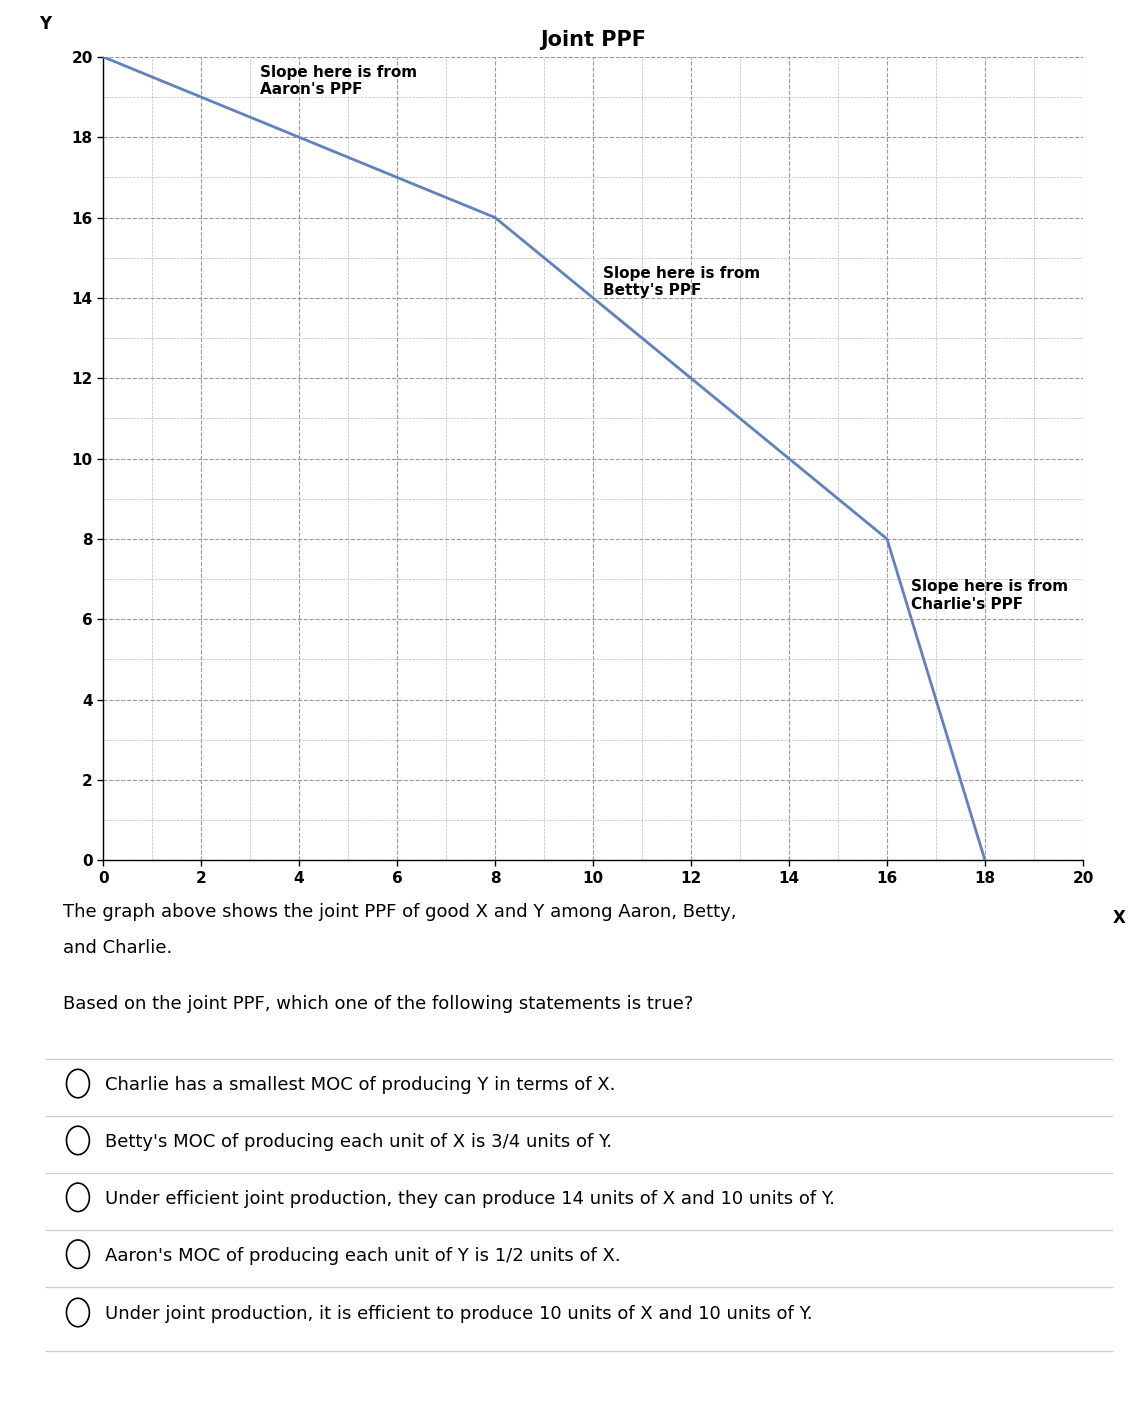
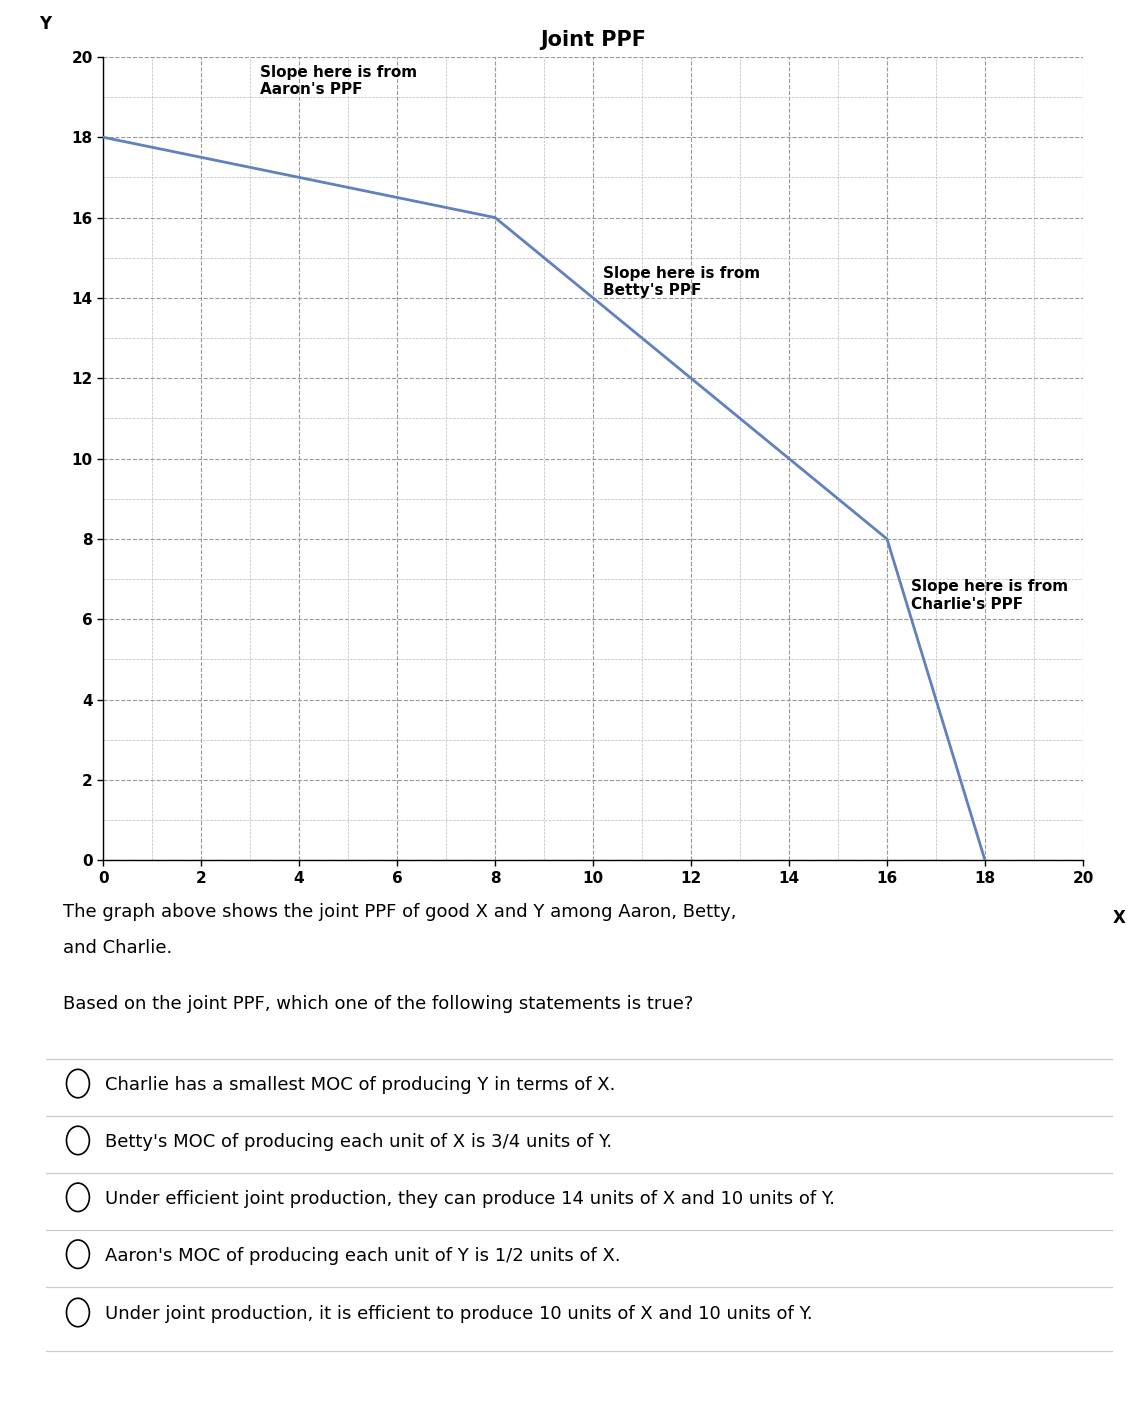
0: 20 -> 18
